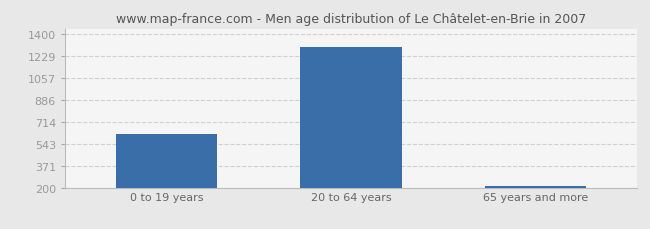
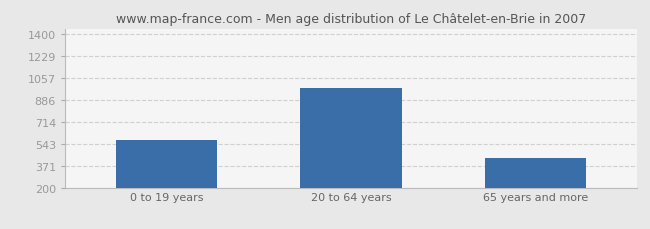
0 to 19 years: 620 -> 570
20 to 64 years: 1300 -> 980
65 years and more: 220 -> 430
